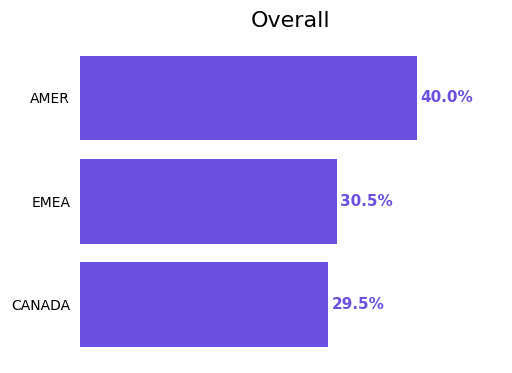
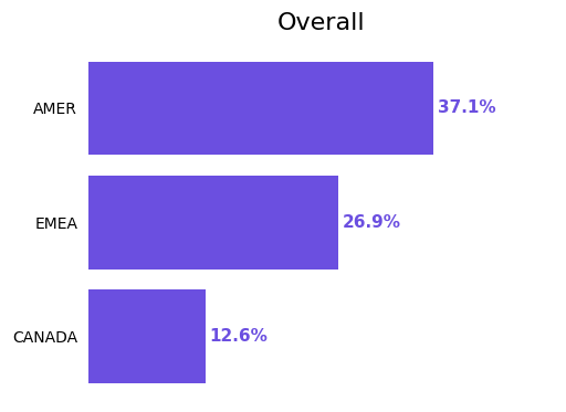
AMER: 40.0% -> 37.1%
EMEA: 30.5% -> 26.9%
CANADA: 29.5% -> 12.6%
